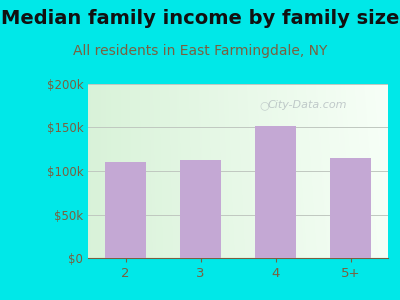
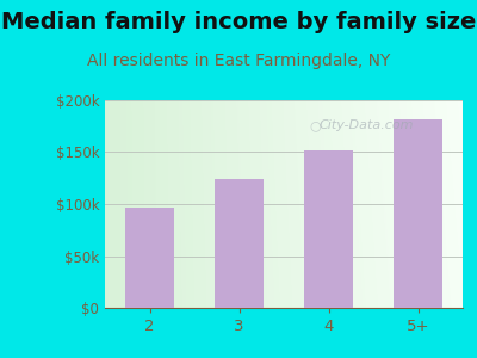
2: $110k -> $96k
3: $113k -> $124k
5+: $115k -> $182k
